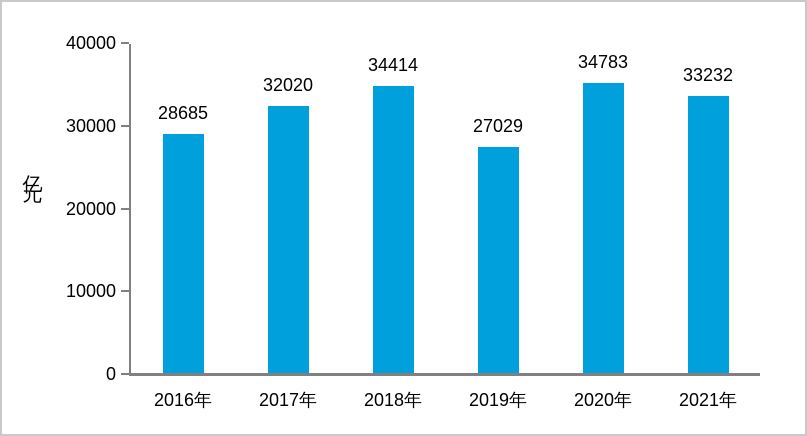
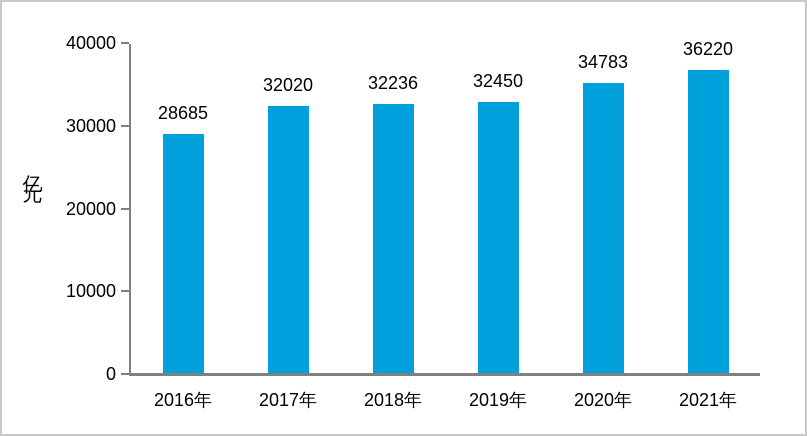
2018年: 34414 -> 32236
2019年: 27029 -> 32450
2021年: 33232 -> 36220
